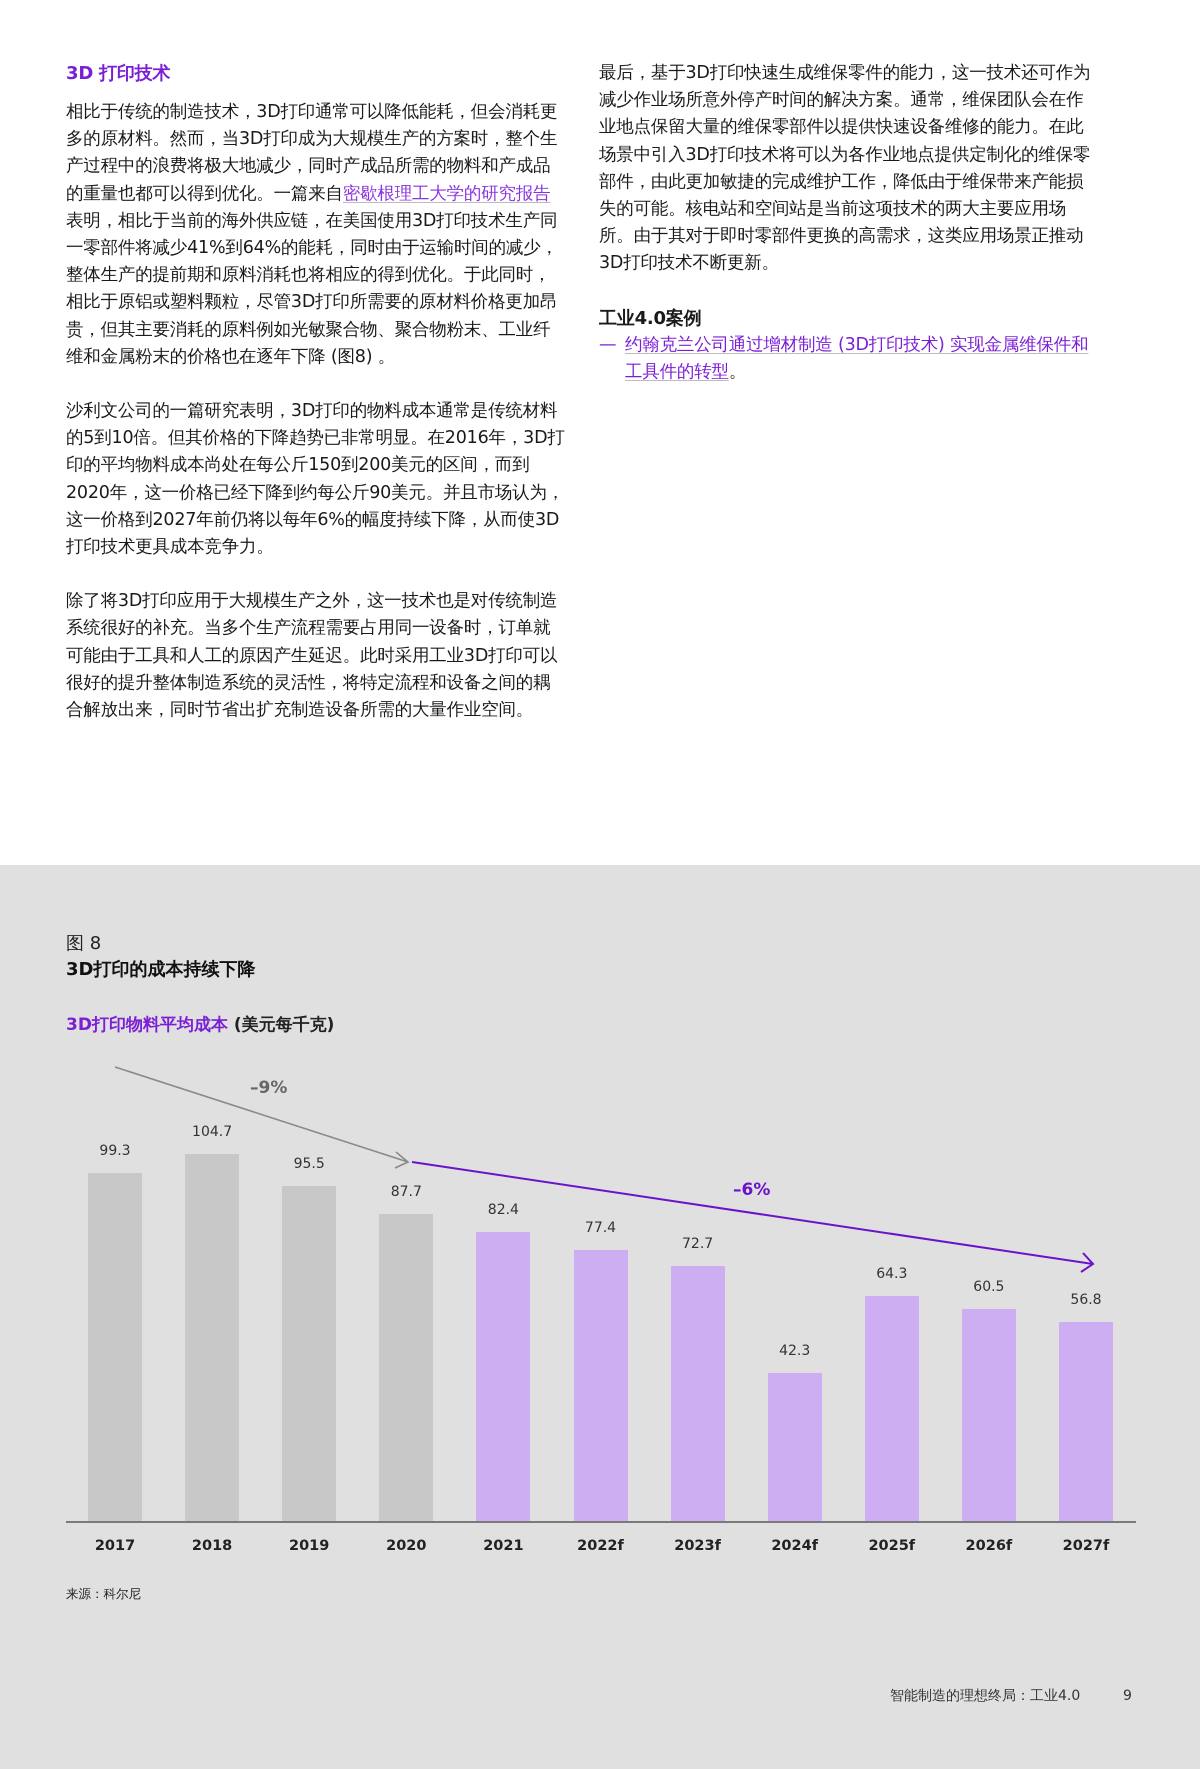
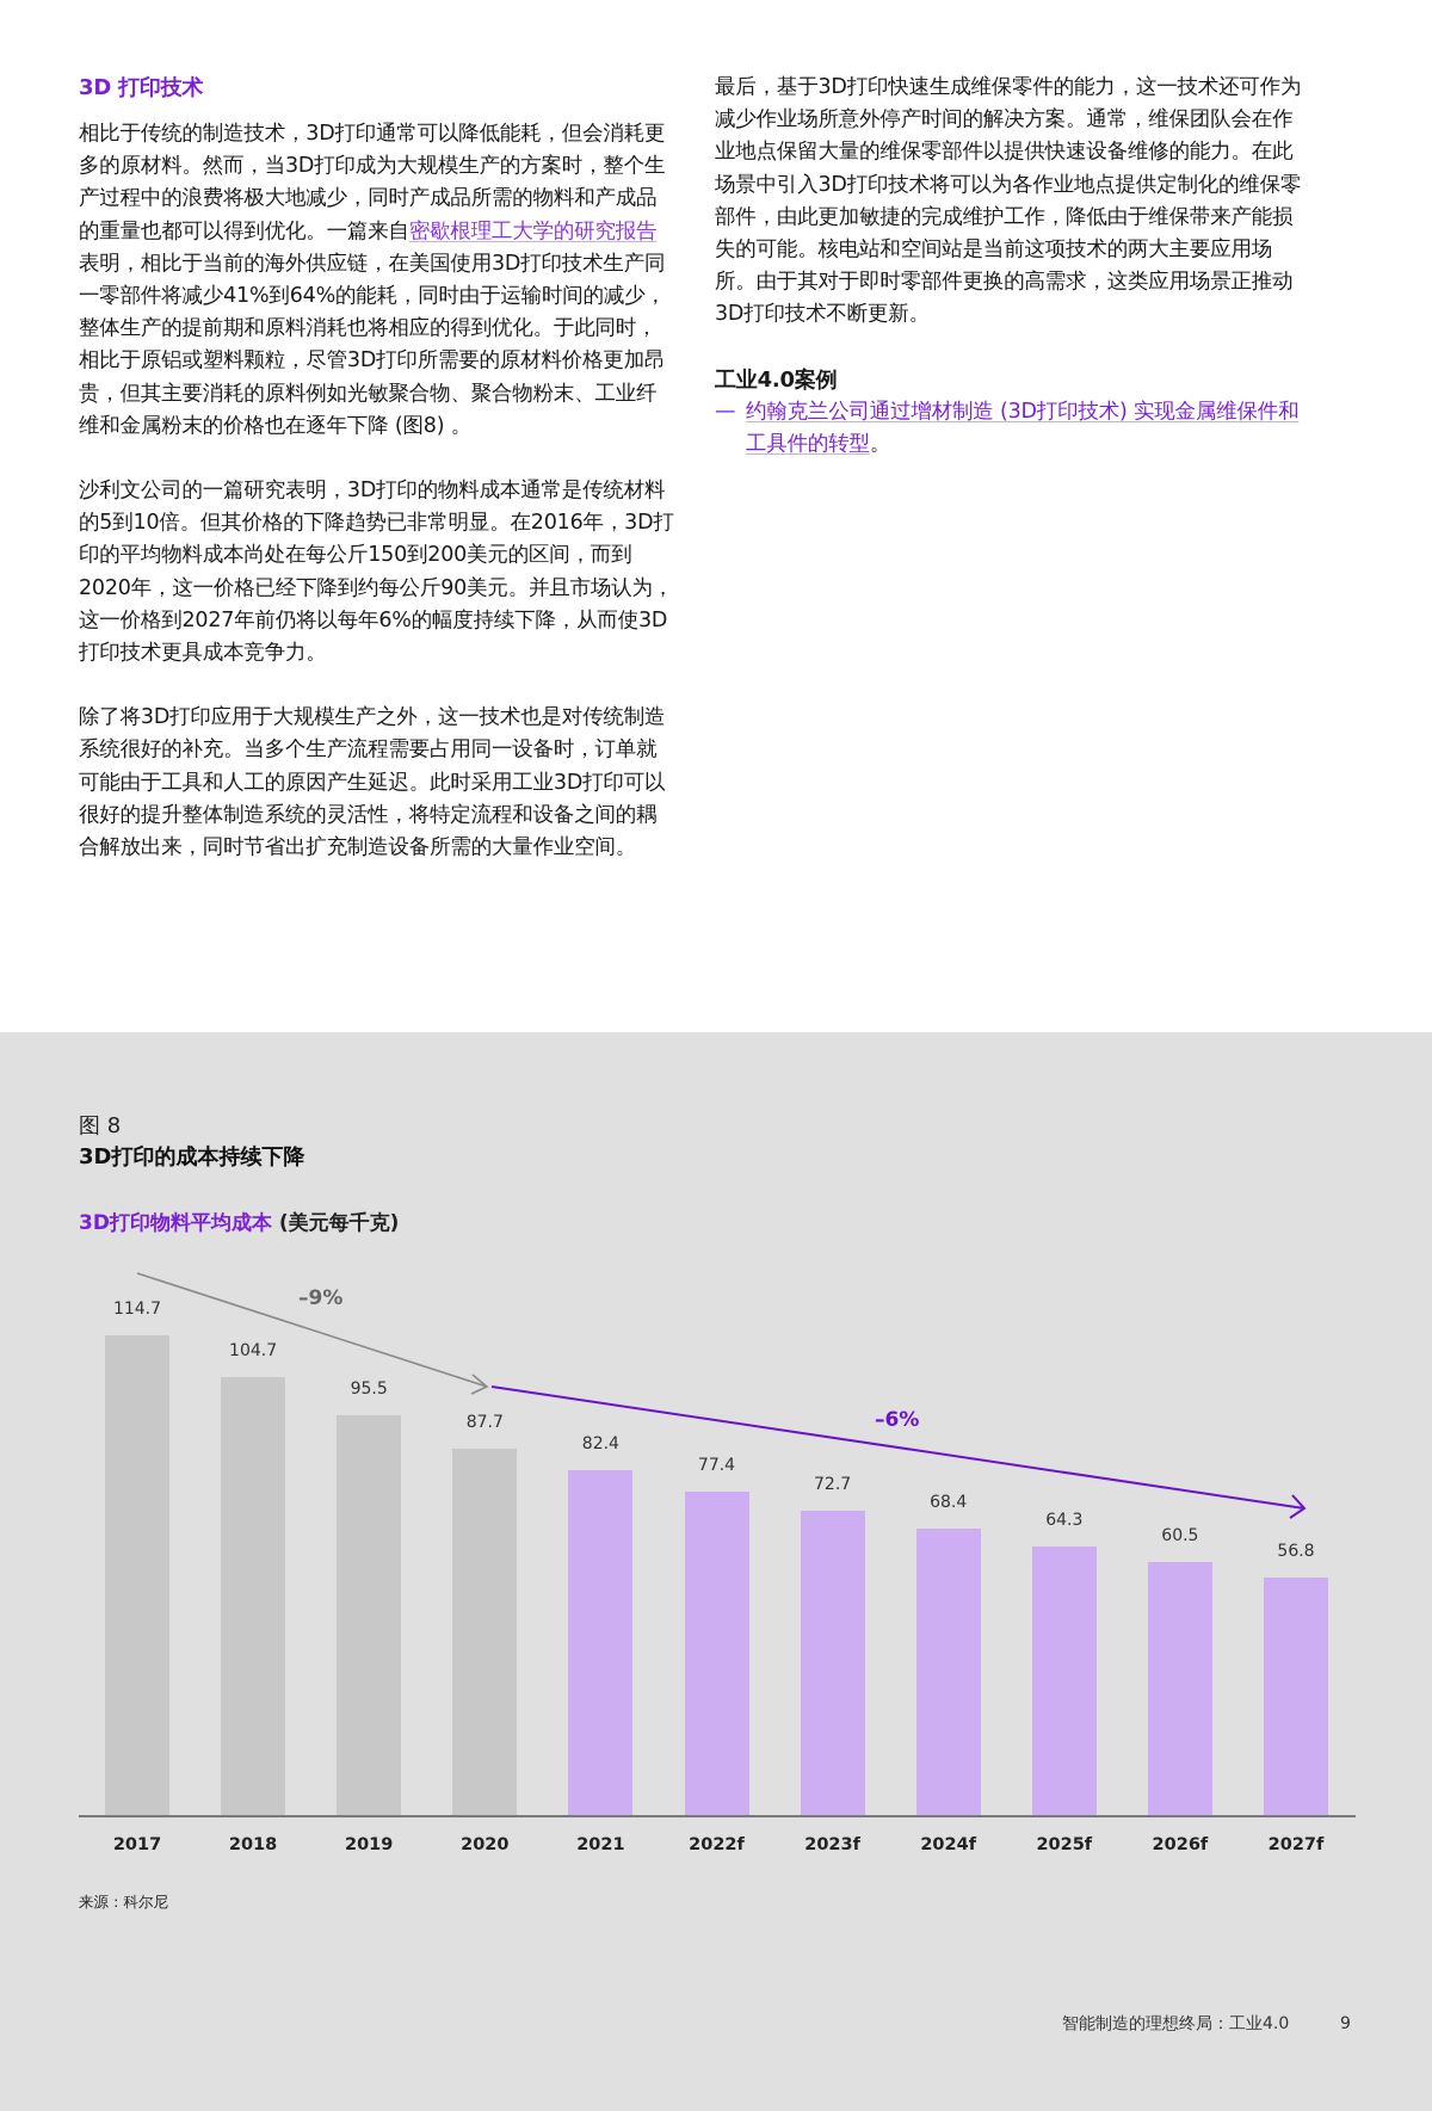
2017: 99.3 -> 114.7
2024f: 42.3 -> 68.4
